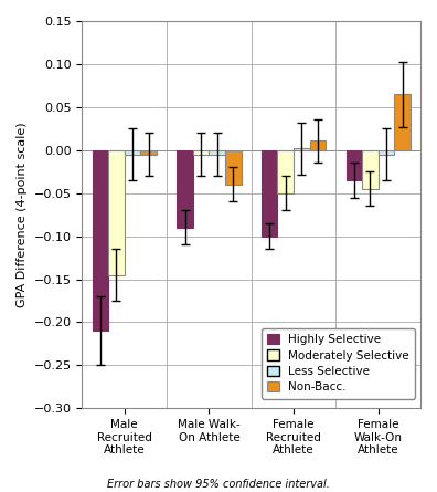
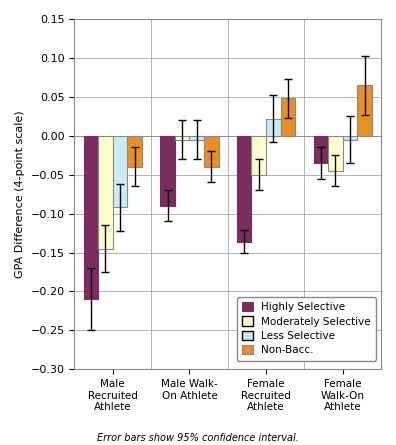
Less Selective/Male Recruited Athlete: -0.005 -> -0.092
Non-Bacc./Male Recruited Athlete: -0.005 -> -0.040
Highly Selective/Female Recruited Athlete: -0.100 -> -0.136
Less Selective/Female Recruited Athlete: 0.002 -> 0.022
Non-Bacc./Female Recruited Athlete: 0.011 -> 0.048
